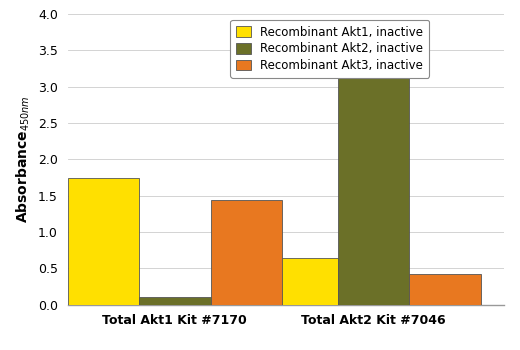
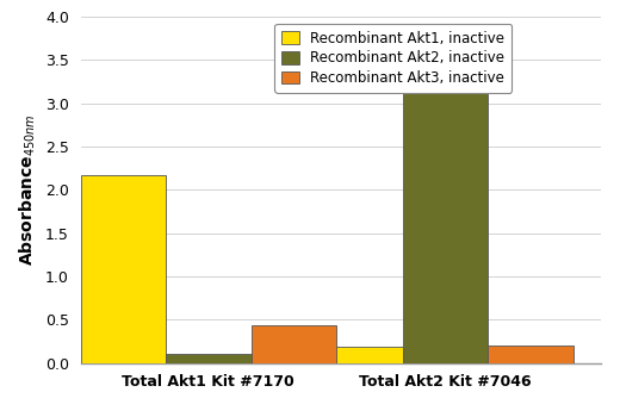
Recombinant Akt1, inactive/Total Akt1 Kit #7170: 1.74 -> 2.17
Recombinant Akt3, inactive/Total Akt1 Kit #7170: 1.44 -> 0.43
Recombinant Akt1, inactive/Total Akt2 Kit #7046: 0.64 -> 0.18
Recombinant Akt3, inactive/Total Akt2 Kit #7046: 0.42 -> 0.20
